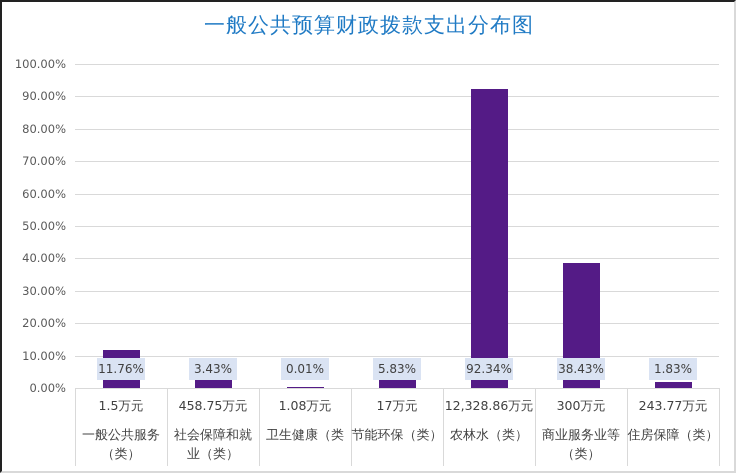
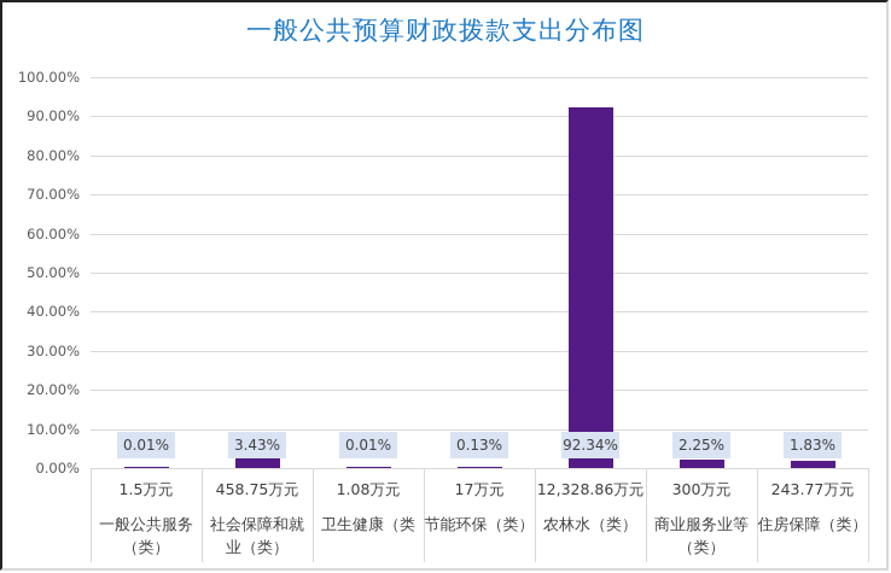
一般公共服务（类）: 11.76% -> 0.01%
节能环保（类）: 5.83% -> 0.13%
商业服务业等（类）: 38.43% -> 2.25%
